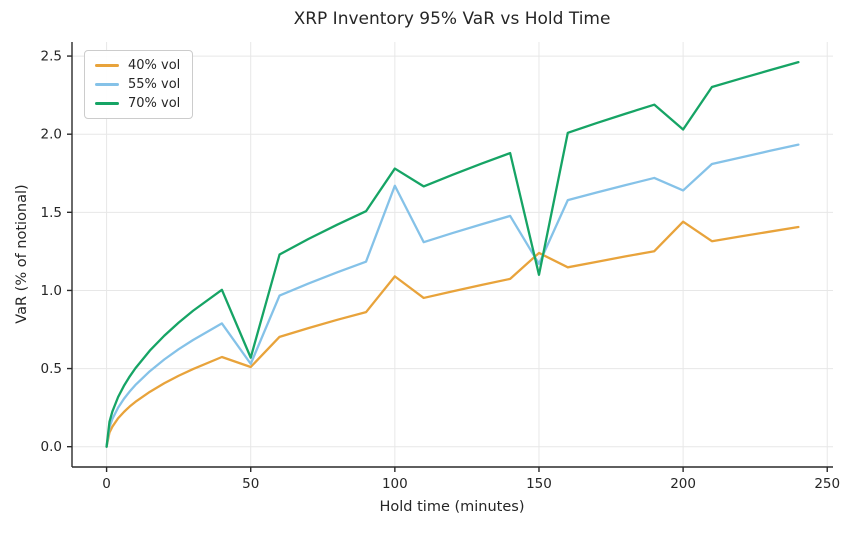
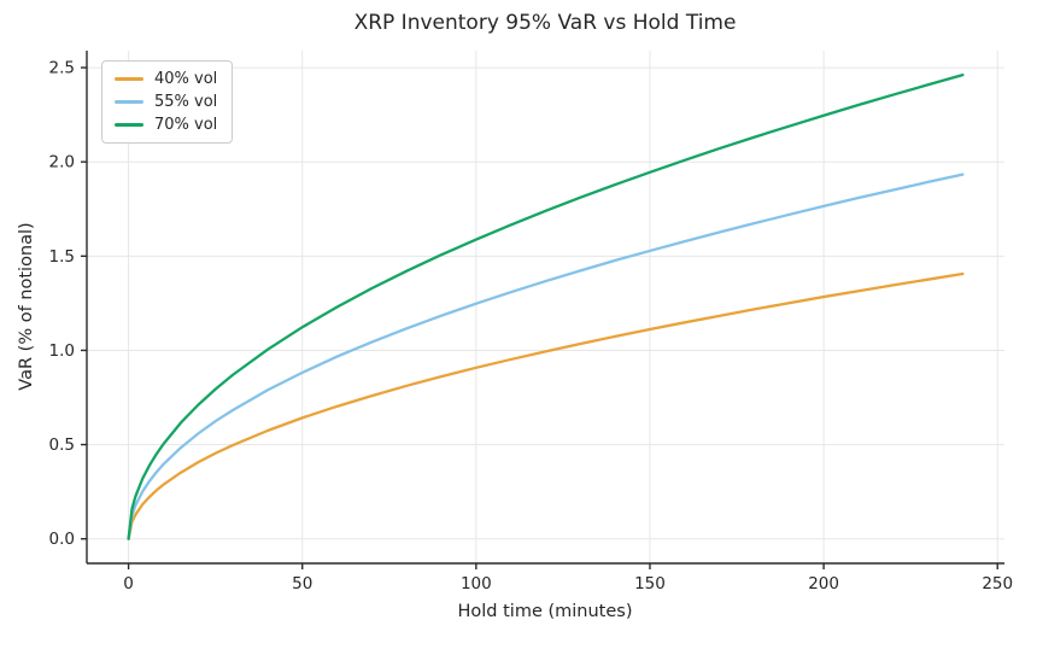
40% vol/50: 0.51 -> 0.64
55% vol/50: 0.53 -> 0.88
70% vol/50: 0.57 -> 1.12
40% vol/100: 1.09 -> 0.91
55% vol/100: 1.67 -> 1.25
70% vol/100: 1.78 -> 1.59
40% vol/150: 1.24 -> 1.11
55% vol/150: 1.17 -> 1.53
70% vol/150: 1.10 -> 1.95
40% vol/200: 1.44 -> 1.28
55% vol/200: 1.64 -> 1.76
70% vol/200: 2.03 -> 2.25
